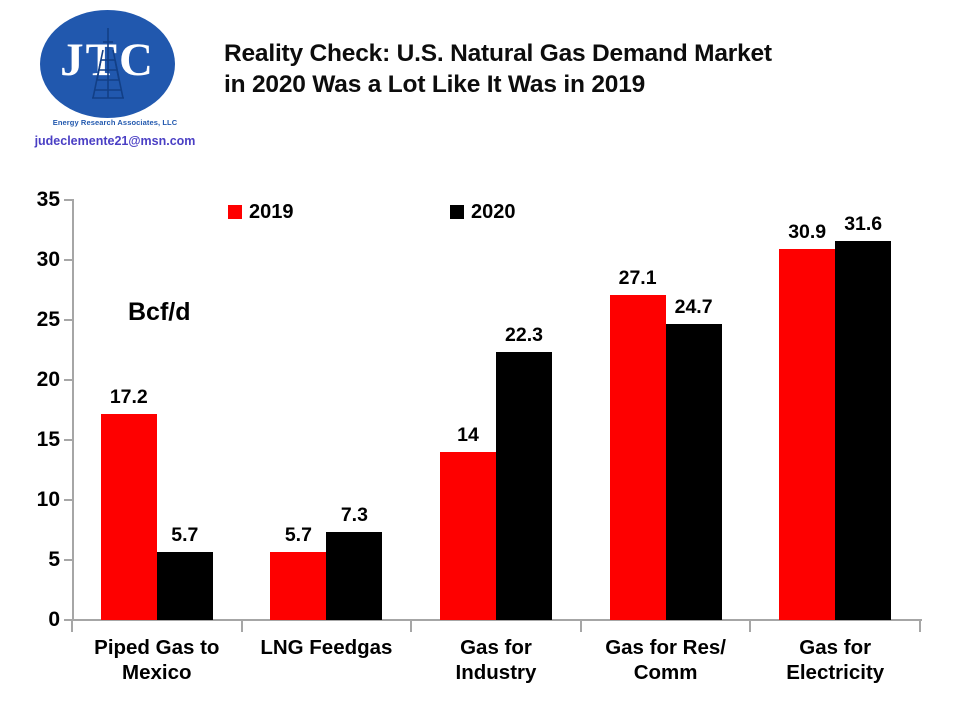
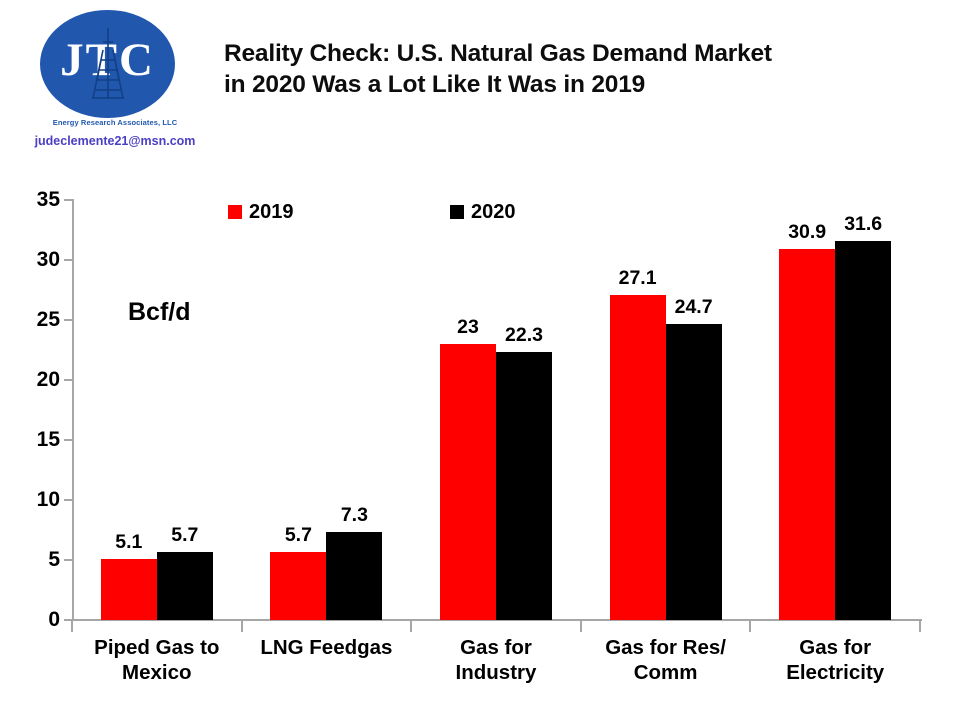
2019/Piped Gas to Mexico: 17.2 -> 5.1
2019/Gas for Industry: 14 -> 23
